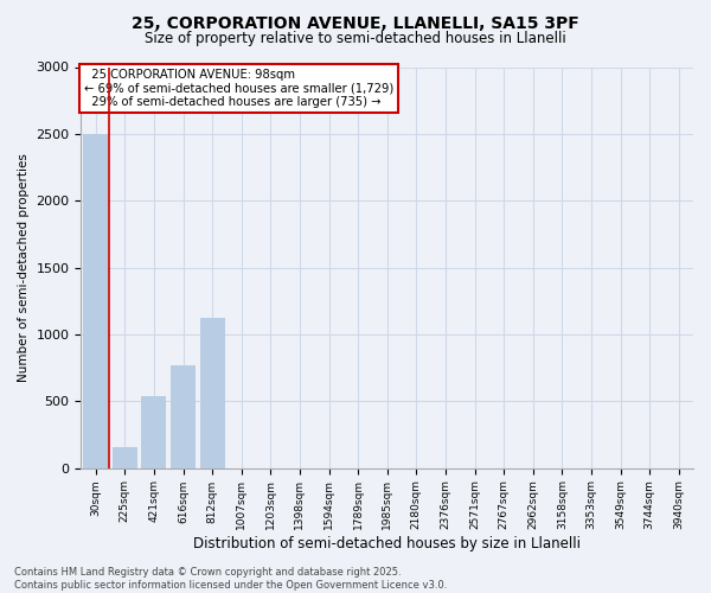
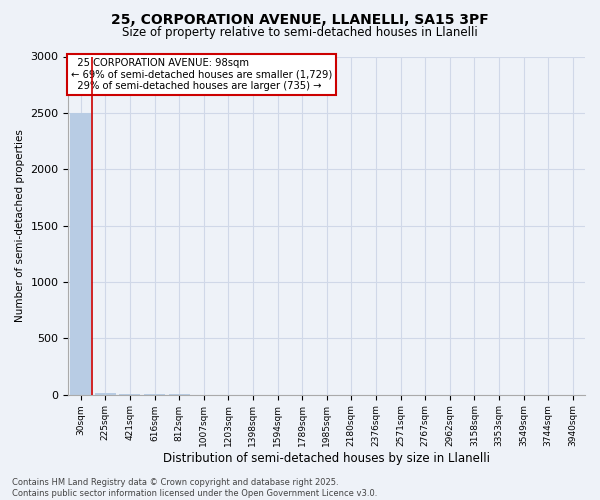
225sqm: 160 -> 10
421sqm: 540 -> 0
616sqm: 770 -> 0
812sqm: 1120 -> 0
